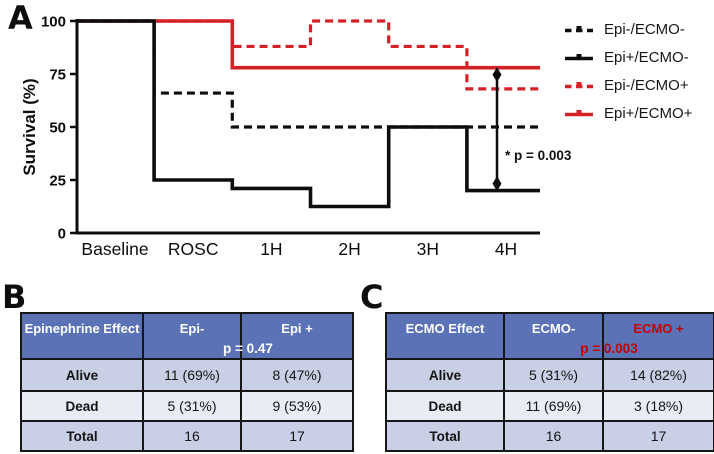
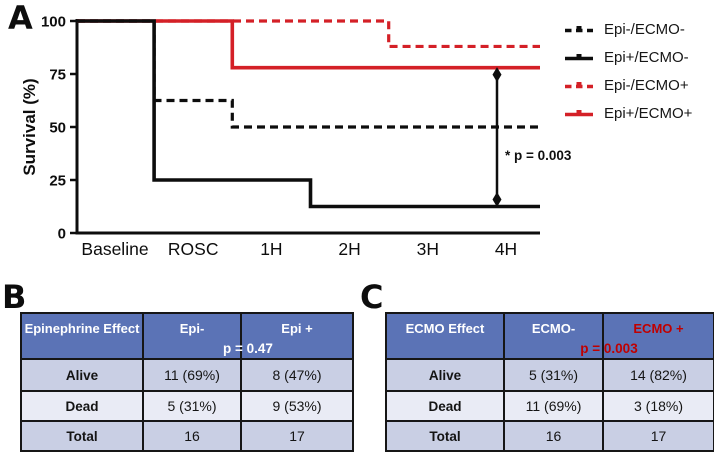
Epi-/ECMO-/ROSC: 66 -> 62
Epi-/ECMO+/1H: 88 -> 100
Epi+/ECMO-/1H: 21 -> 25
Epi+/ECMO-/3H: 50 -> 12
Epi-/ECMO+/4H: 68 -> 88
Epi+/ECMO-/4H: 20 -> 12
